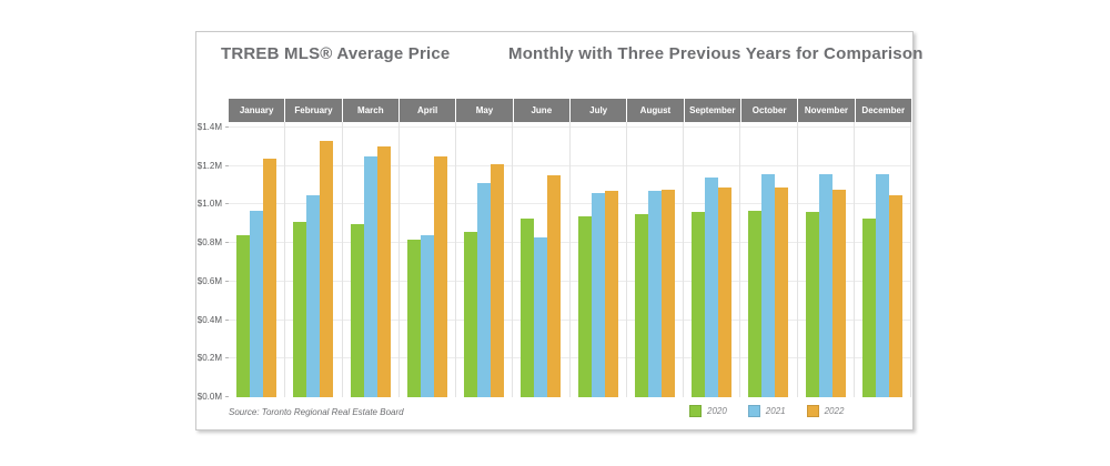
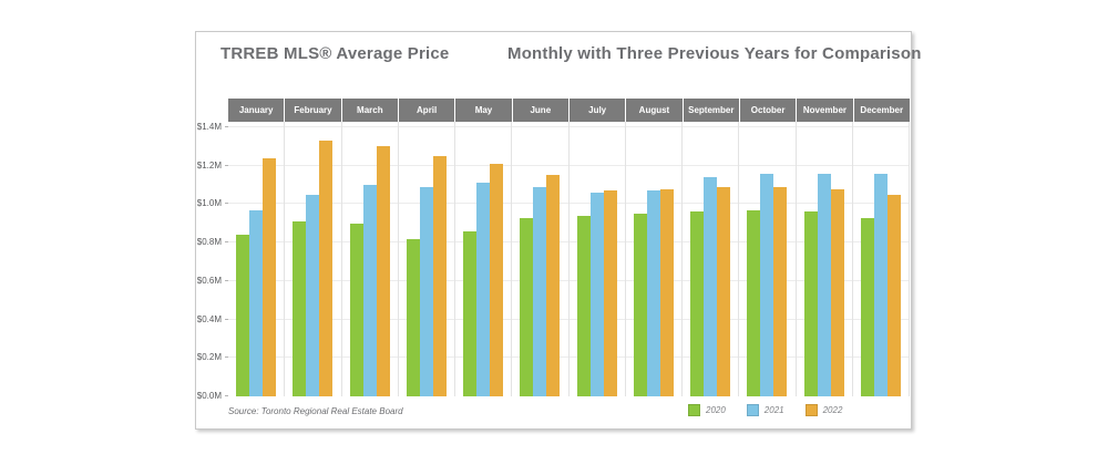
2021/March: $1.25M -> $1.10M
2021/April: $0.84M -> $1.09M
2021/June: $0.83M -> $1.09M
